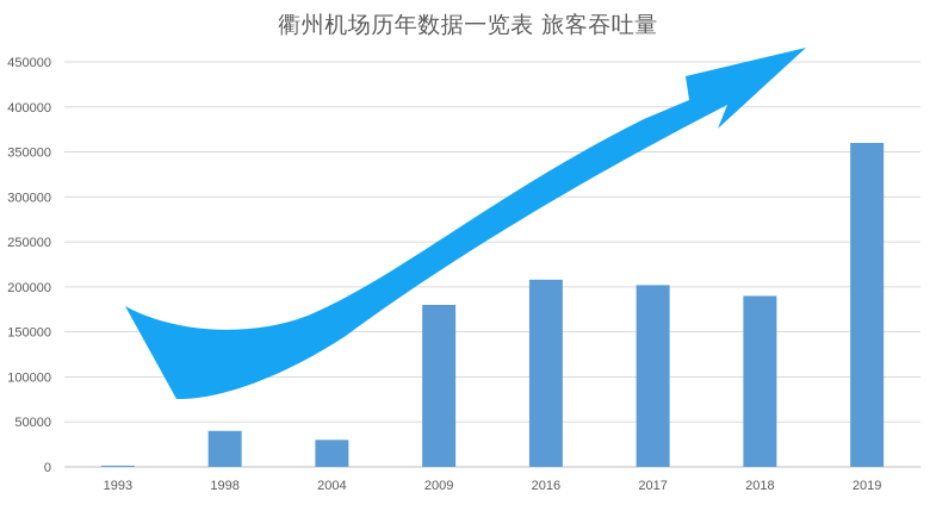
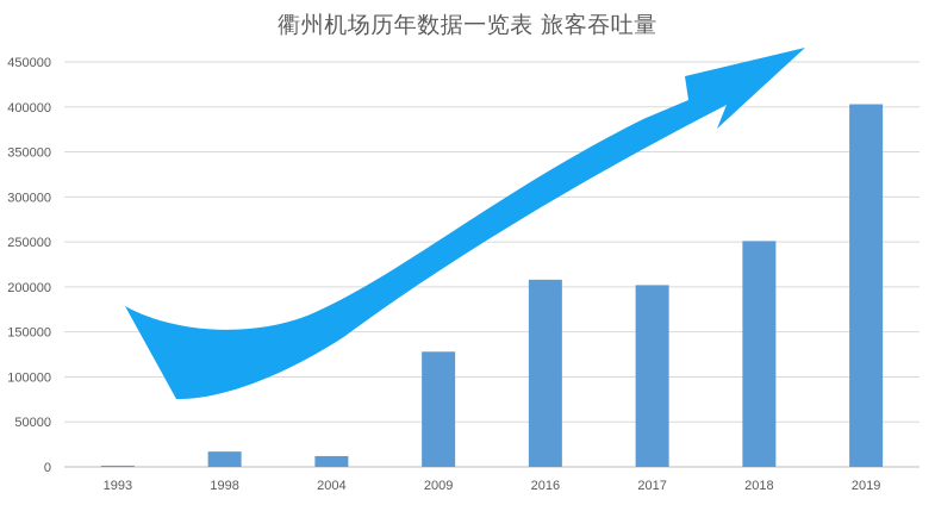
1998: 40000 -> 20000
2004: 30000 -> 10000
2009: 180000 -> 130000
2018: 190000 -> 250000
2019: 360000 -> 400000
